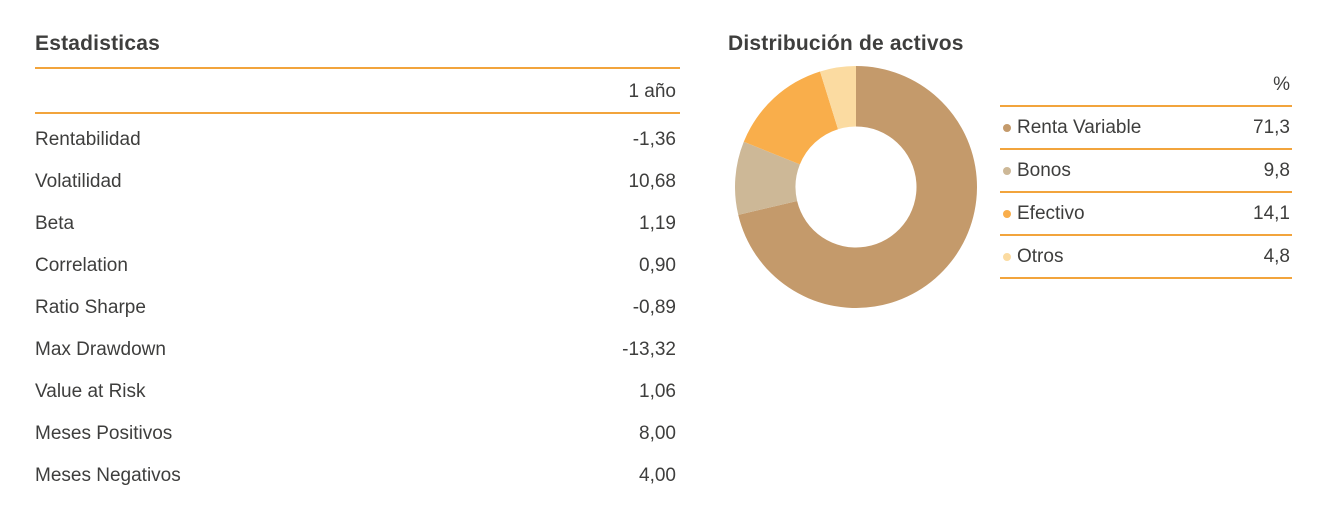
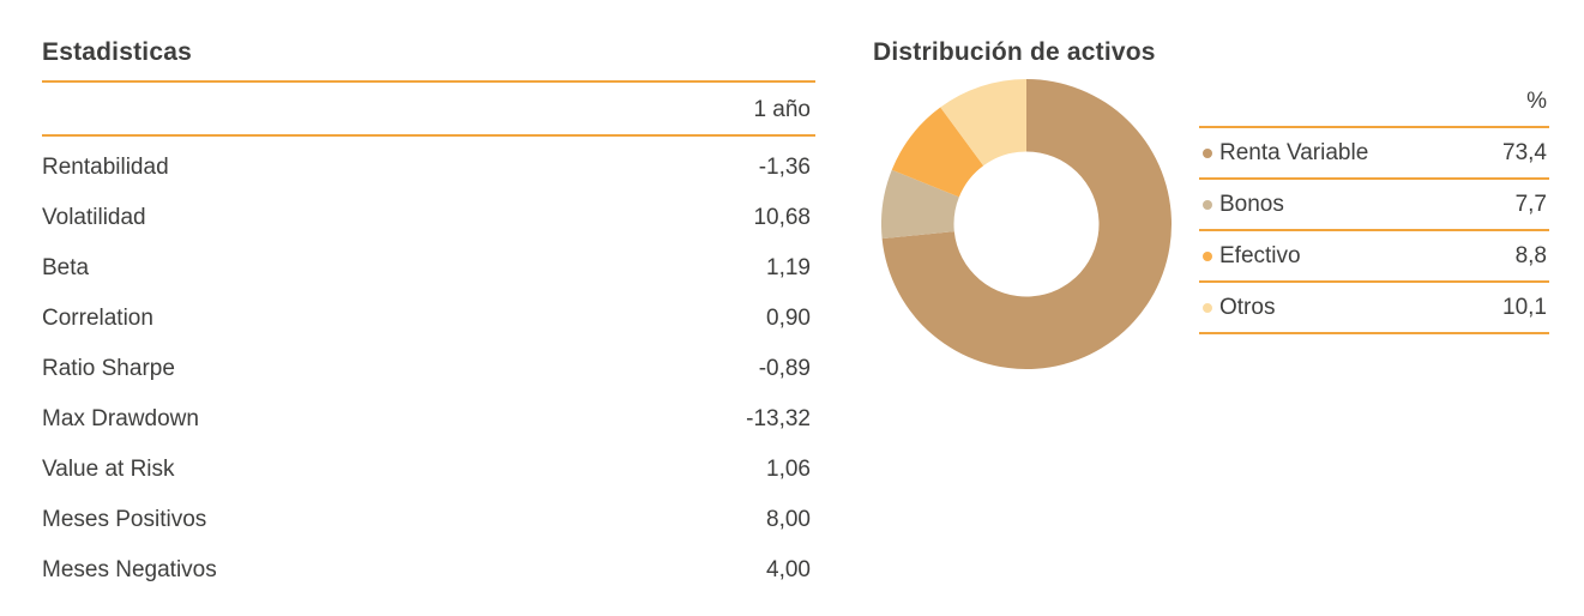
Renta Variable: 71,3 -> 73,4
Bonos: 9,8 -> 7,7
Efectivo: 14,1 -> 8,8
Otros: 4,8 -> 10,1
